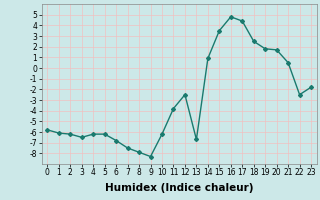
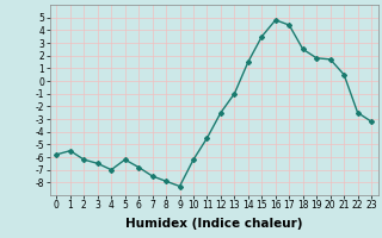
1: -6.1 -> -5.5
4: -6.2 -> -7.0
11: -3.8 -> -4.5
13: -6.7 -> -1.0
14: 0.9 -> 1.5
23: -1.8 -> -3.2
